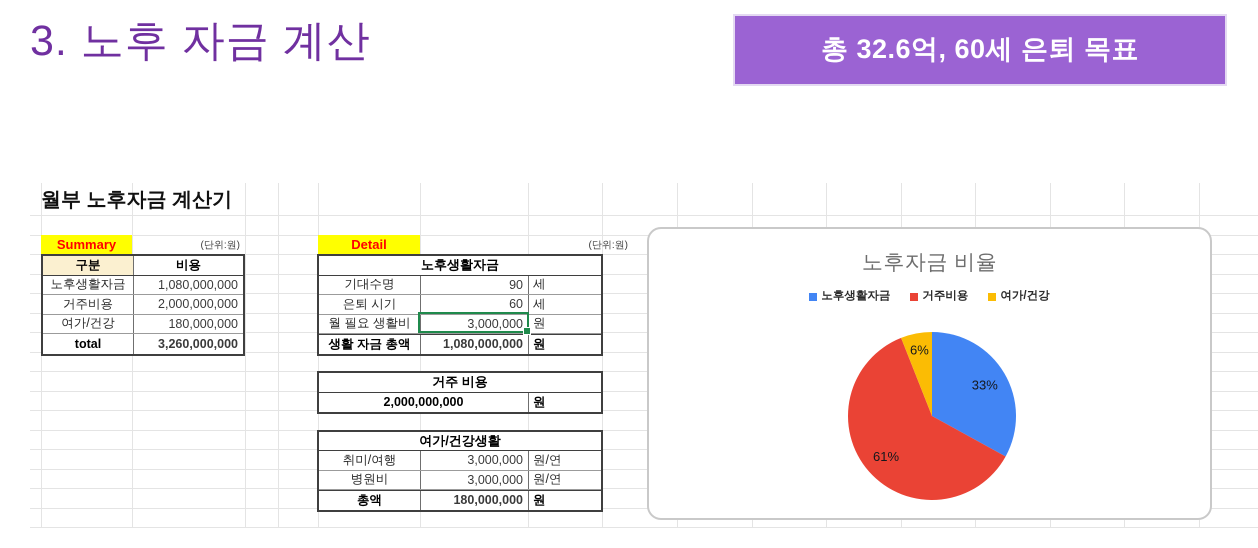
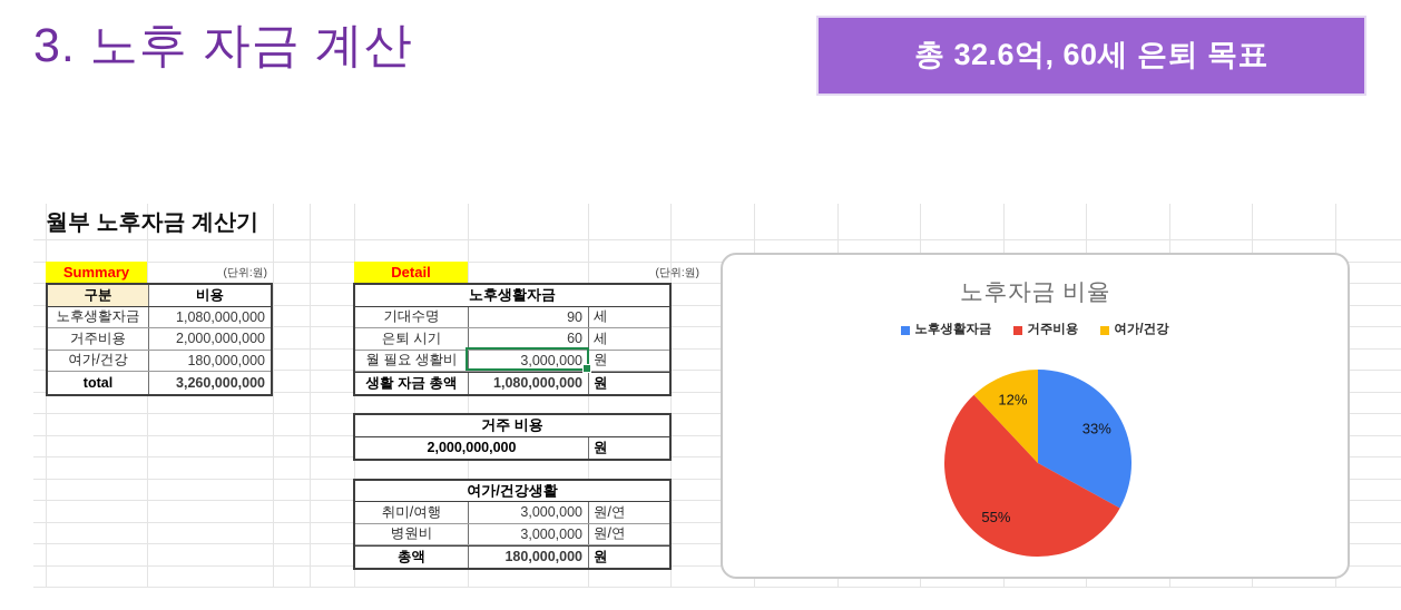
거주비용: 61% -> 55%
여가/건강: 6% -> 12%
